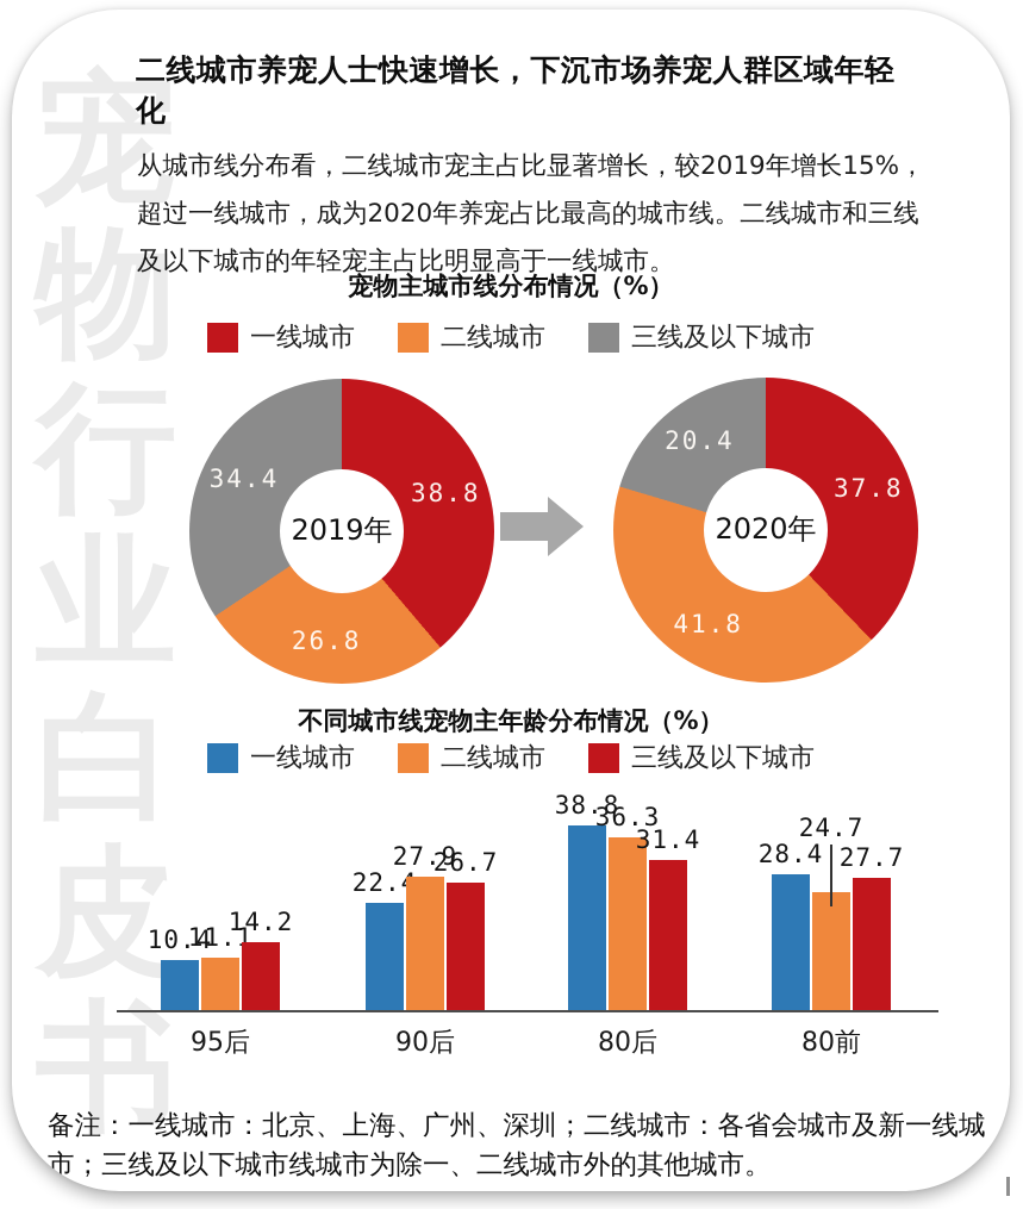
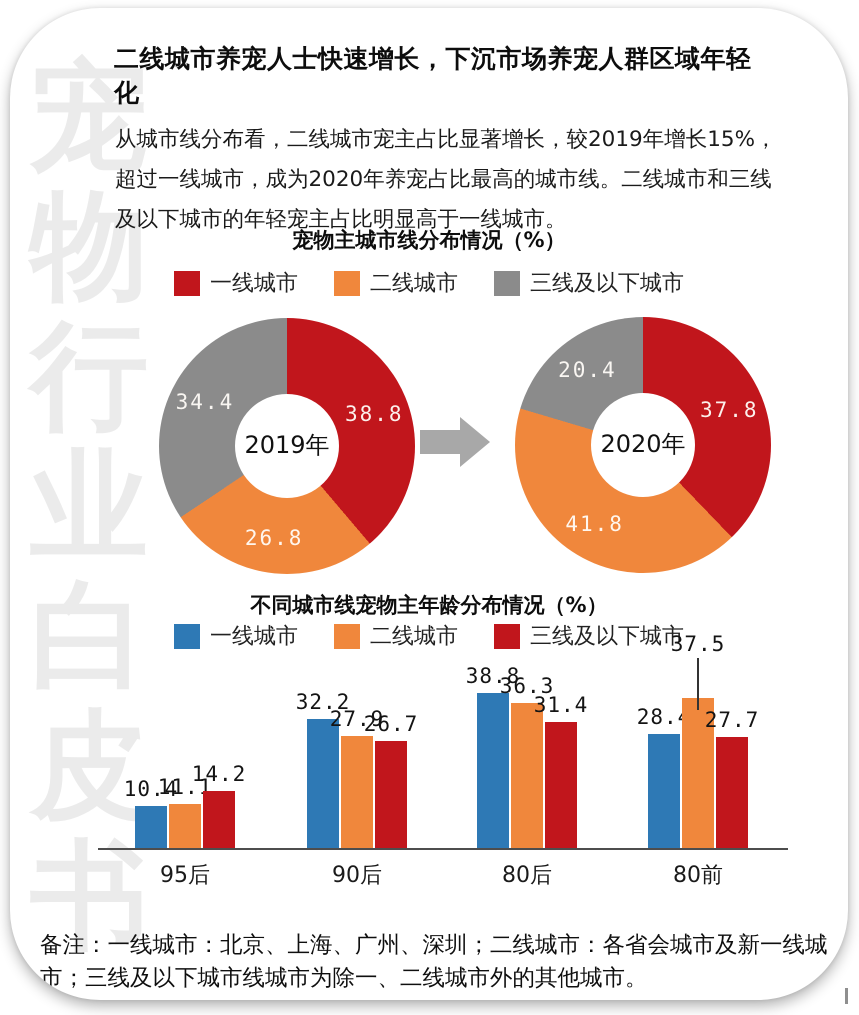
不同城市线宠物主年龄分布情况（%）/一线城市/90后: 22.4 -> 32.2
不同城市线宠物主年龄分布情况（%）/二线城市/80前: 24.7 -> 37.5
